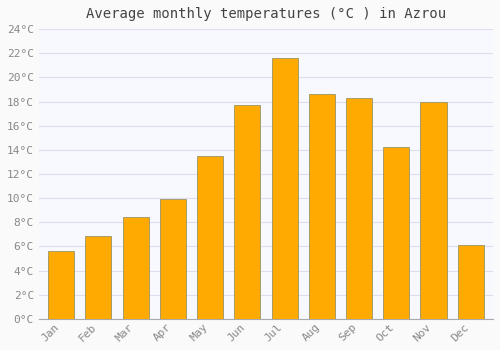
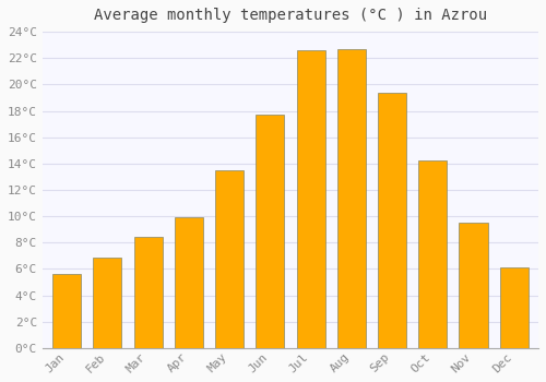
Jul: 21.6°C -> 22.6°C
Aug: 18.6°C -> 22.7°C
Sep: 18.3°C -> 19.4°C
Nov: 18.0°C -> 9.5°C
